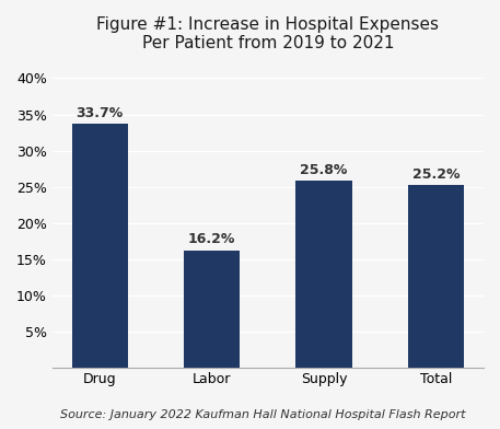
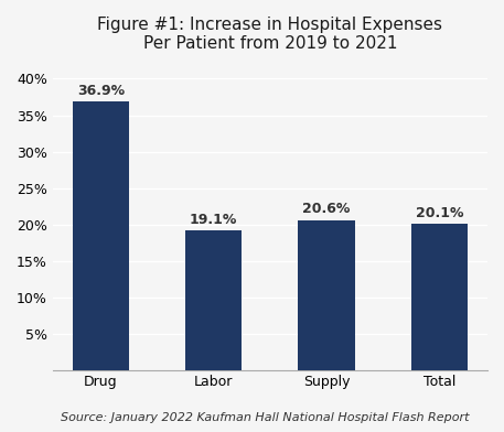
Drug: 33.7% -> 36.9%
Labor: 16.2% -> 19.1%
Supply: 25.8% -> 20.6%
Total: 25.2% -> 20.1%
